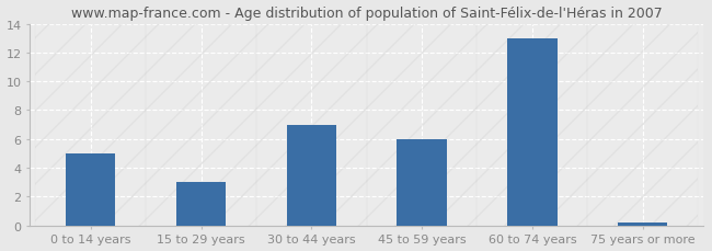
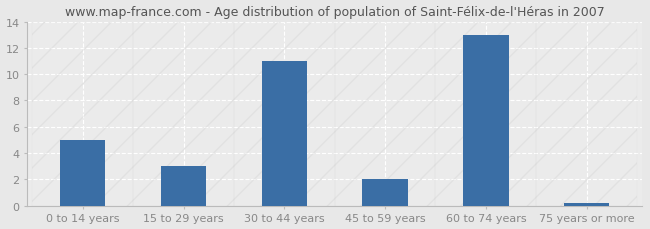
30 to 44 years: 7.0 -> 11.0
45 to 59 years: 6.0 -> 2.0
